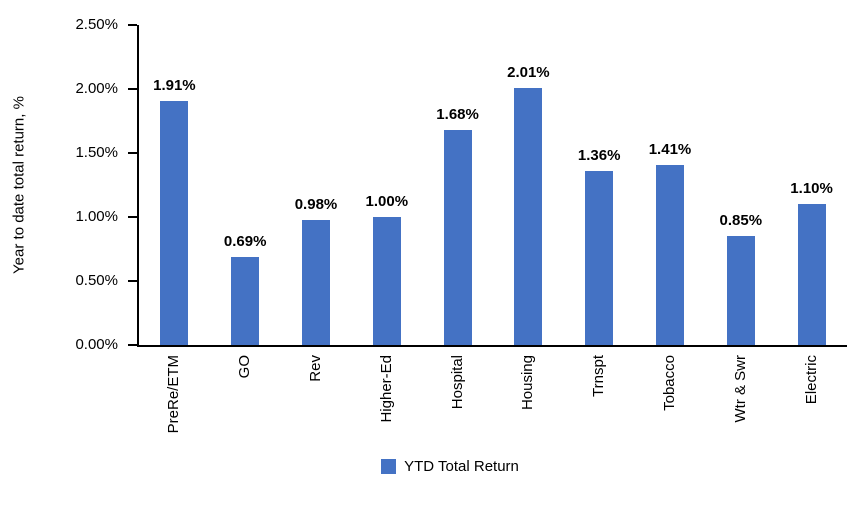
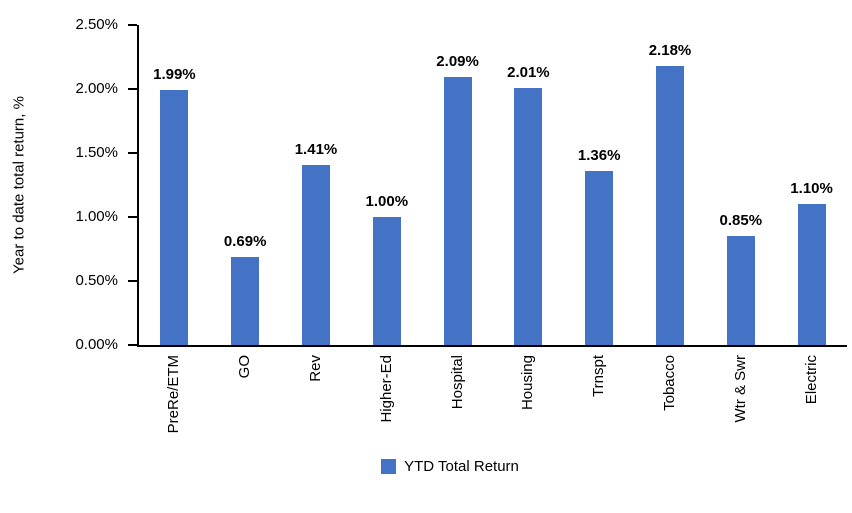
PreRe/ETM: 1.91% -> 1.99%
Rev: 0.98% -> 1.41%
Hospital: 1.68% -> 2.09%
Tobacco: 1.41% -> 2.18%
